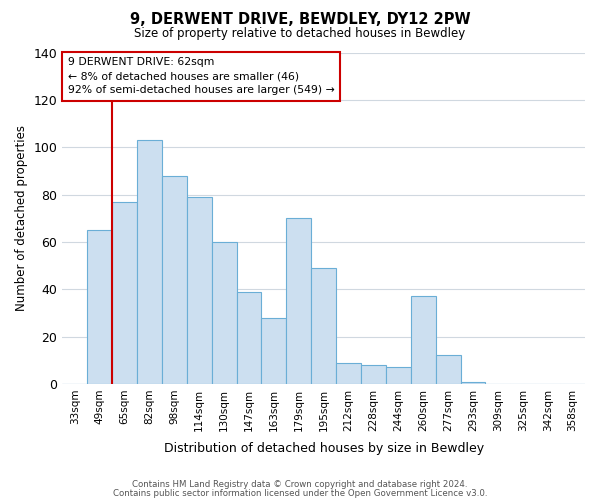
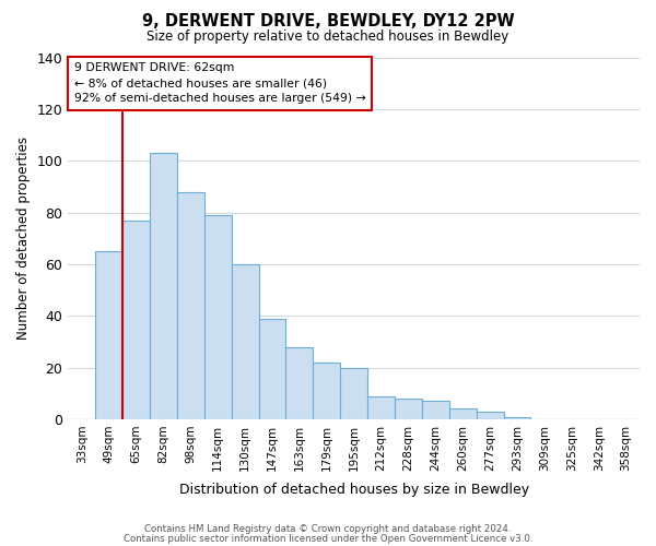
179sqm: 70 -> 22
195sqm: 49 -> 20
260sqm: 37 -> 4
277sqm: 12 -> 3
